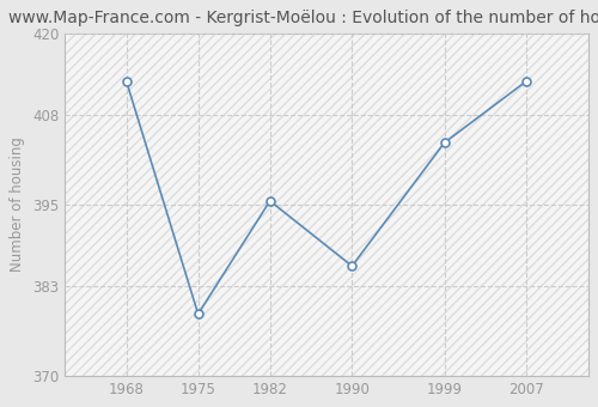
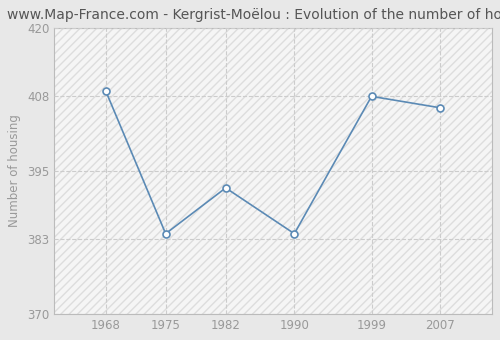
1968: 413.0 -> 409.0
1975: 379.0 -> 384.0
1982: 395.5 -> 392.0
1990: 386.0 -> 384.0
1999: 404.0 -> 408.0
2007: 413.0 -> 406.0
